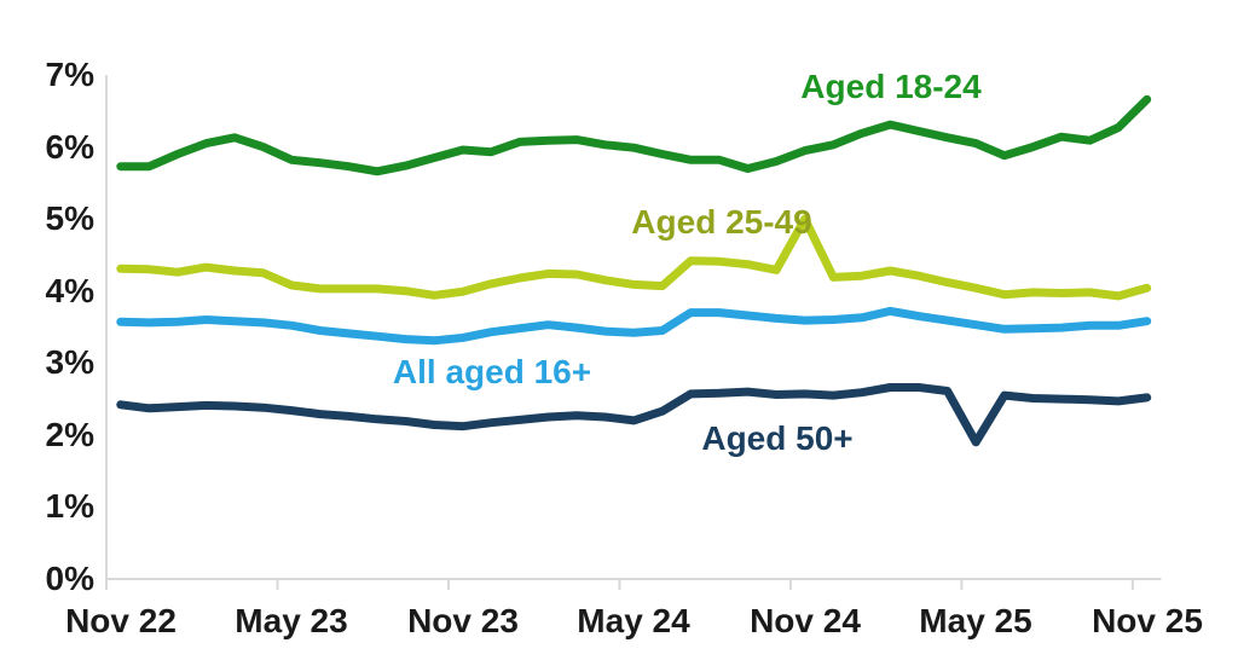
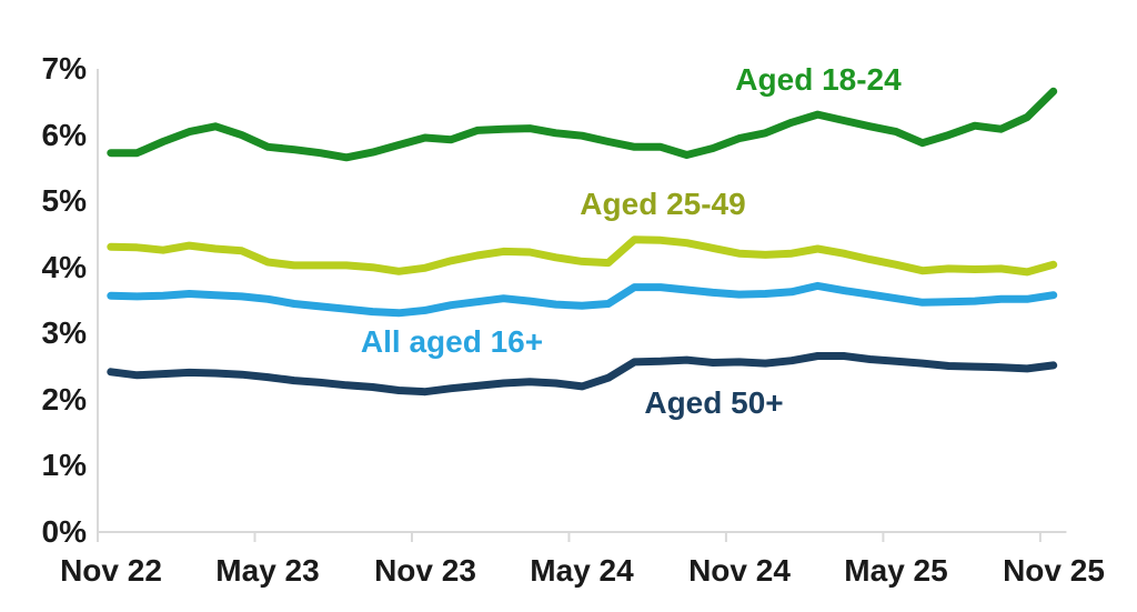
Aged 25-49/Nov 24: 5.0% -> 4.2%
Aged 50+/May 25: 1.9% -> 2.6%
